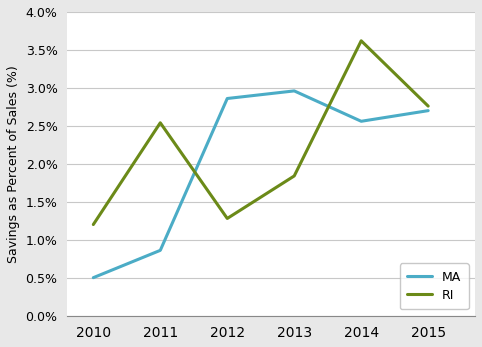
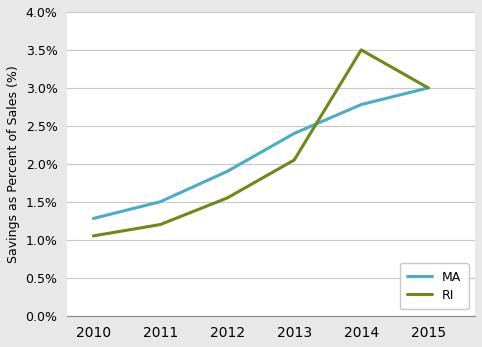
MA/2010: 0.50% -> 1.28%
RI/2010: 1.20% -> 1.05%
MA/2011: 0.86% -> 1.50%
RI/2011: 2.54% -> 1.20%
MA/2012: 2.86% -> 1.90%
RI/2012: 1.28% -> 1.55%
MA/2013: 2.96% -> 2.40%
RI/2013: 1.84% -> 2.05%
MA/2014: 2.56% -> 2.78%
RI/2014: 3.62% -> 3.50%
MA/2015: 2.70% -> 3.00%
RI/2015: 2.76% -> 3.00%
